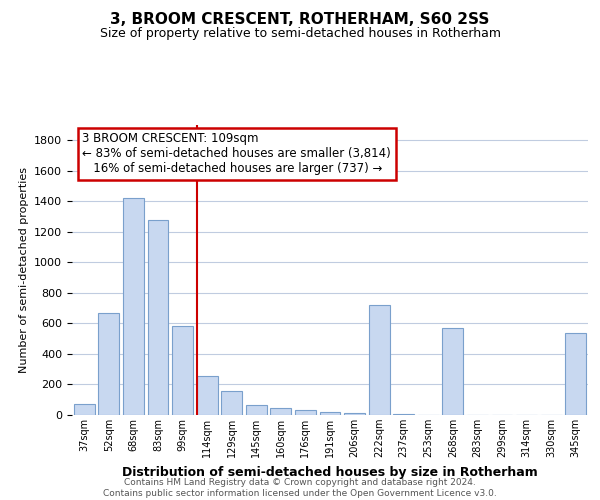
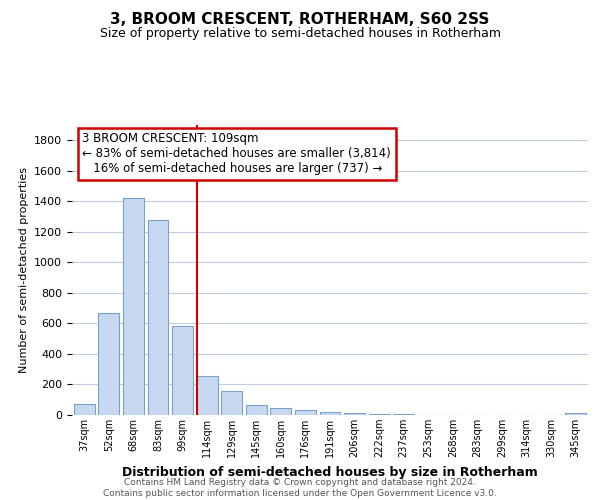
222sqm: 720 -> 10
268sqm: 570 -> 0
345sqm: 540 -> 10
